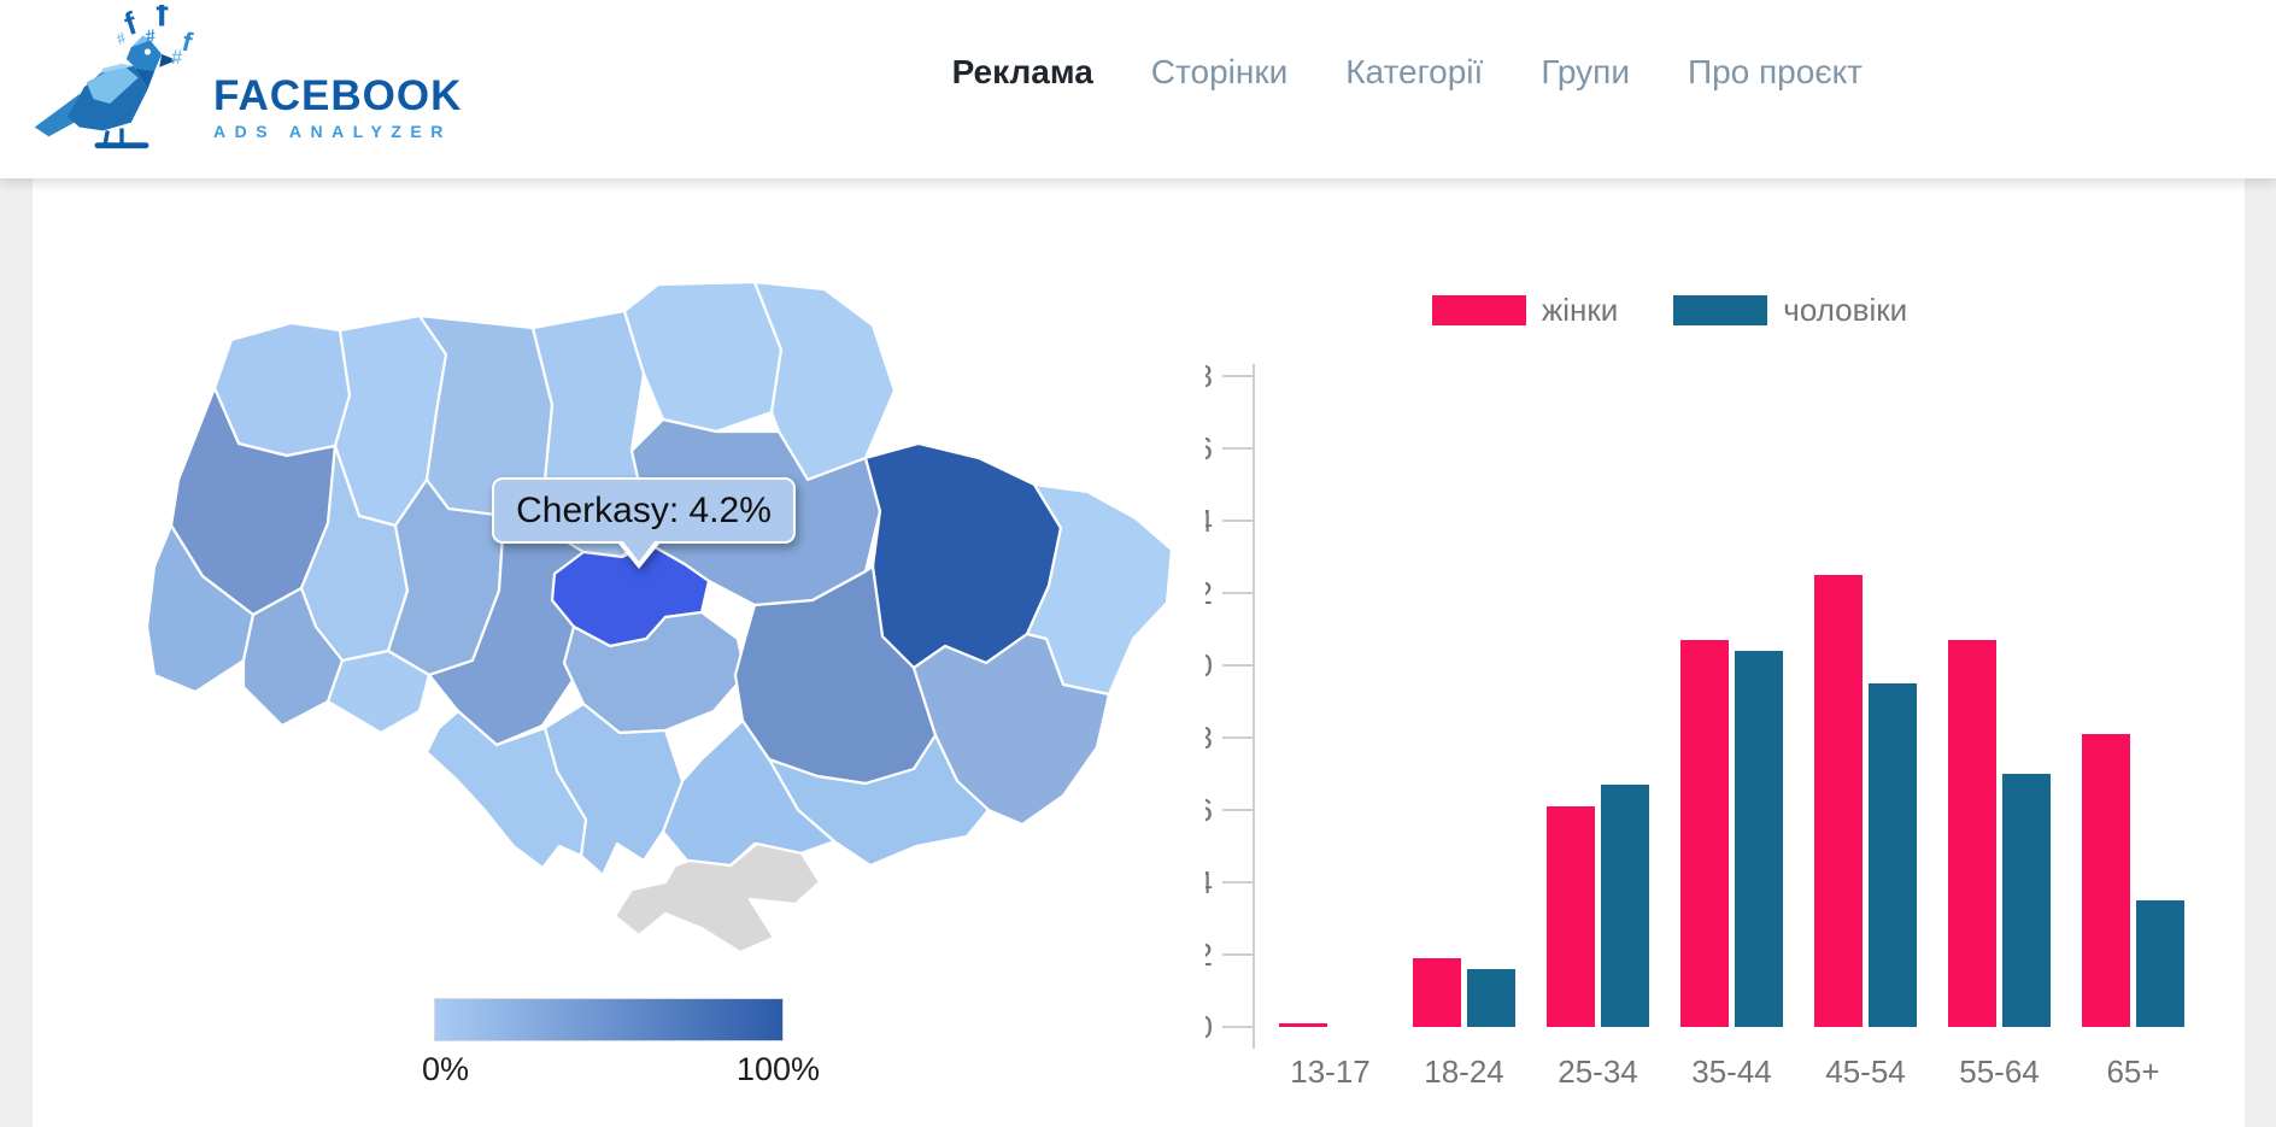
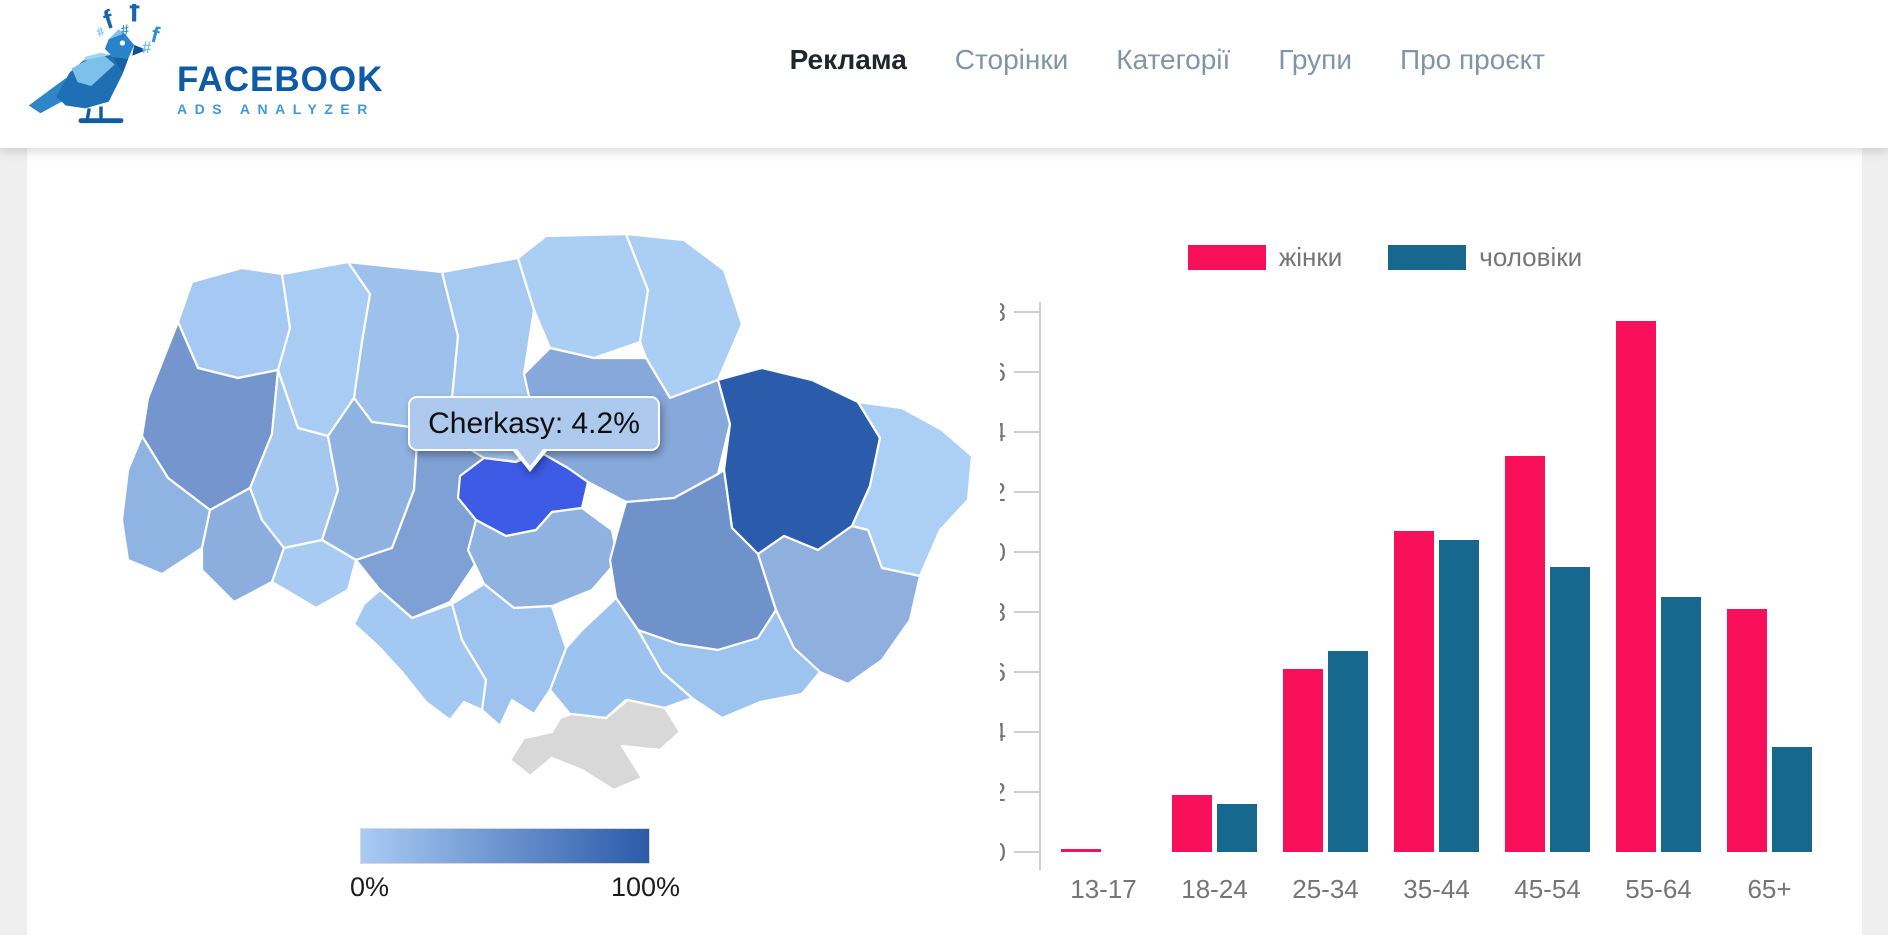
жінки/45-54: 12.5 -> 13.2
жінки/55-64: 10.7 -> 17.7
чоловіки/55-64: 7.0 -> 8.5
